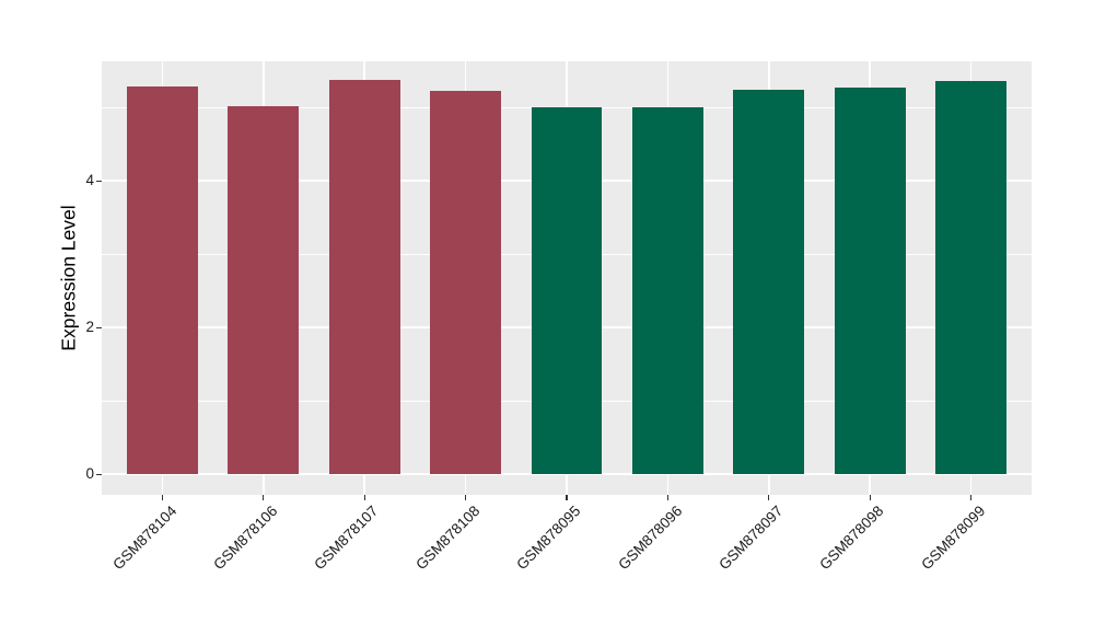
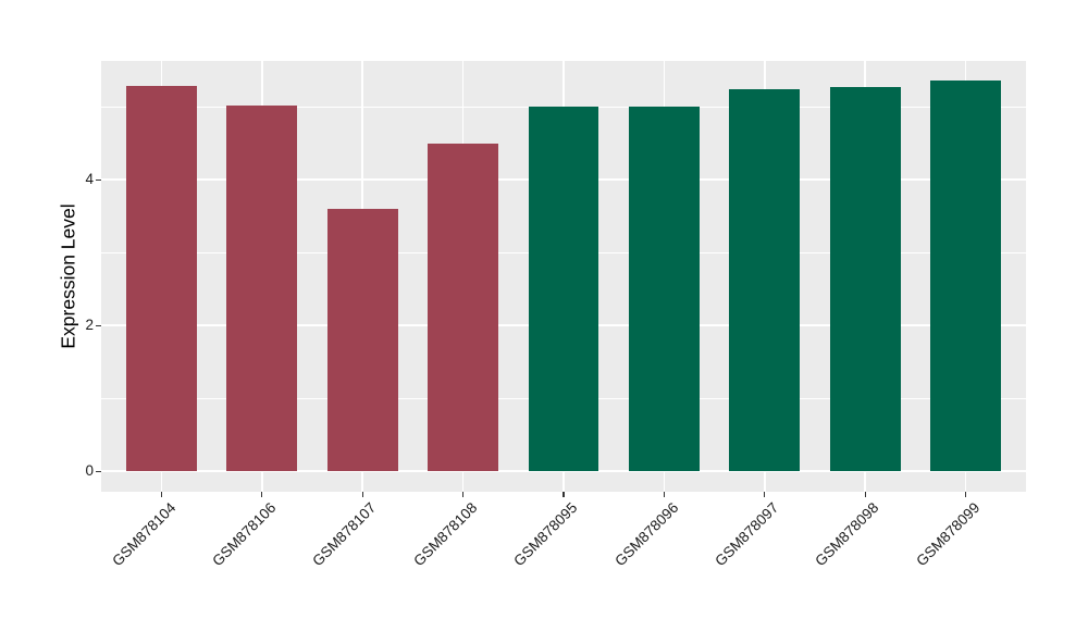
GSM878107: 5.4 -> 3.6
GSM878108: 5.2 -> 4.5
